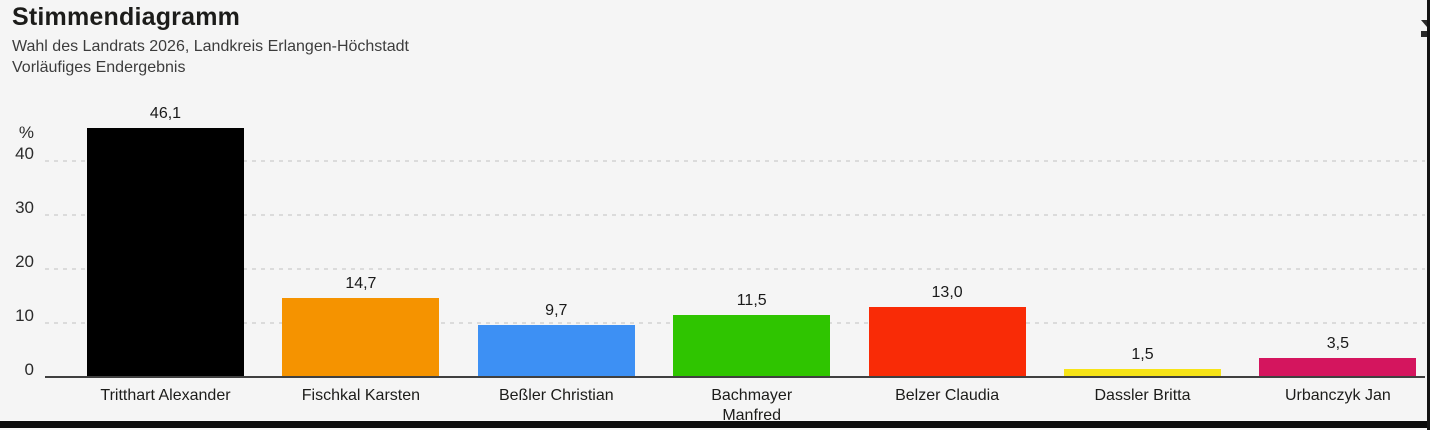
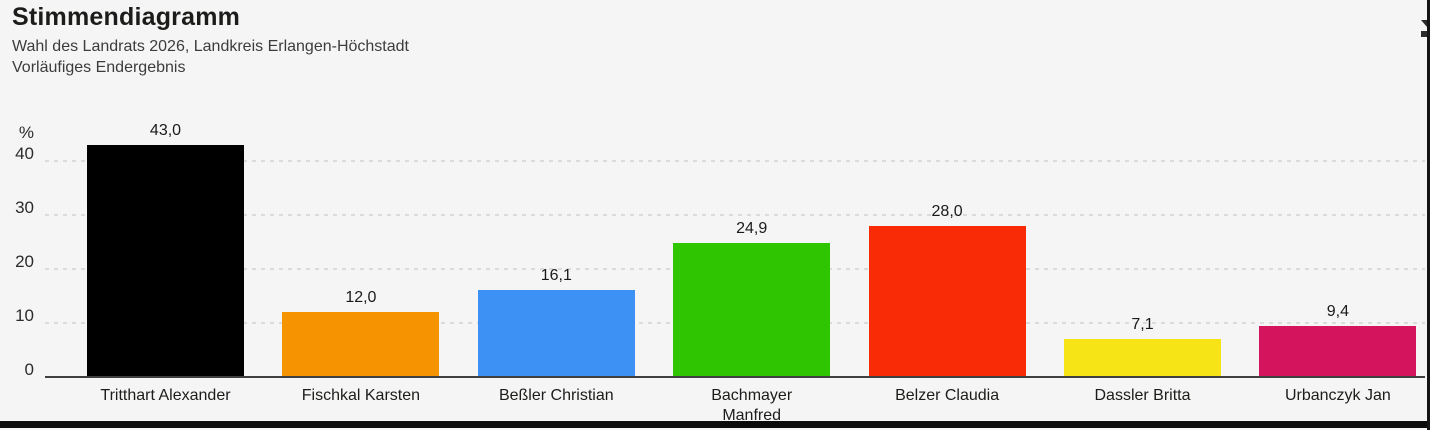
Tritthart Alexander: 46,1 -> 43,0
Fischkal Karsten: 14,7 -> 12,0
Beßler Christian: 9,7 -> 16,1
Bachmayer Manfred: 11,5 -> 24,9
Belzer Claudia: 13,0 -> 28,0
Dassler Britta: 1,5 -> 7,1
Urbanczyk Jan: 3,5 -> 9,4
